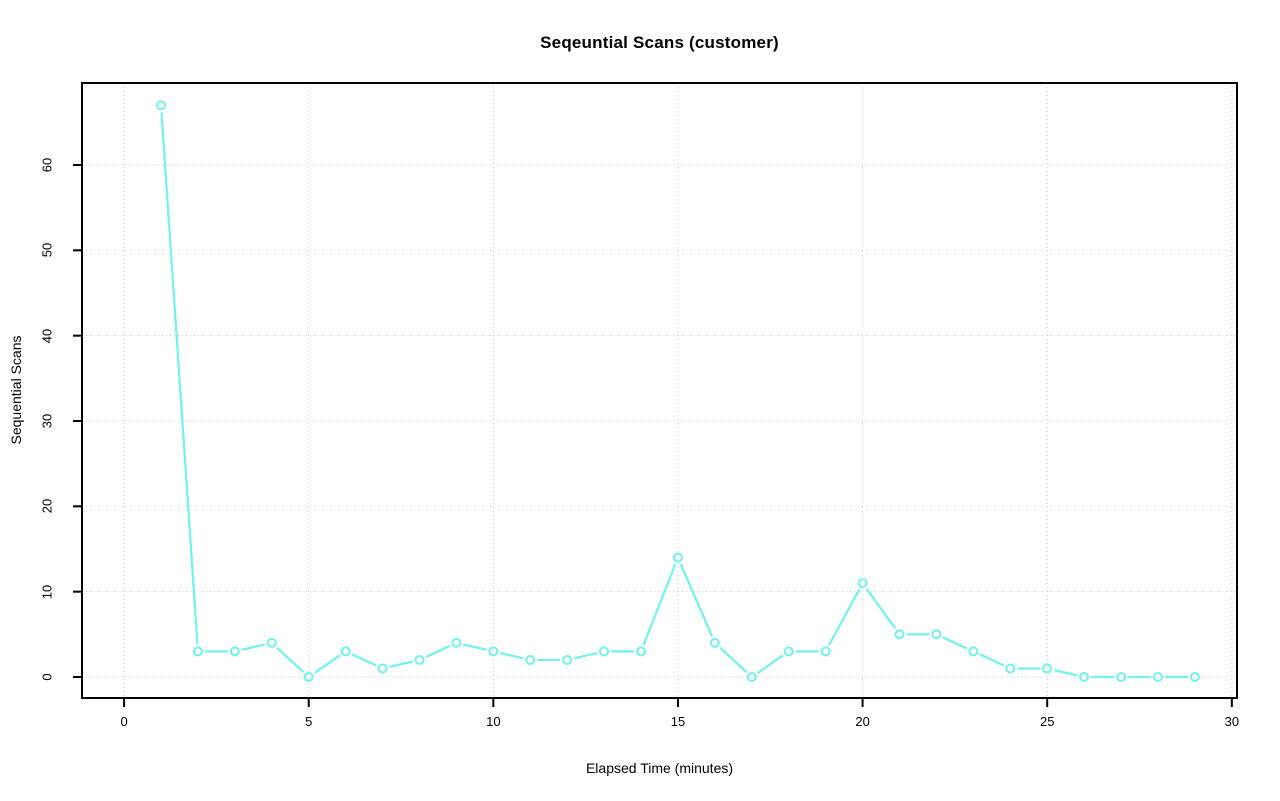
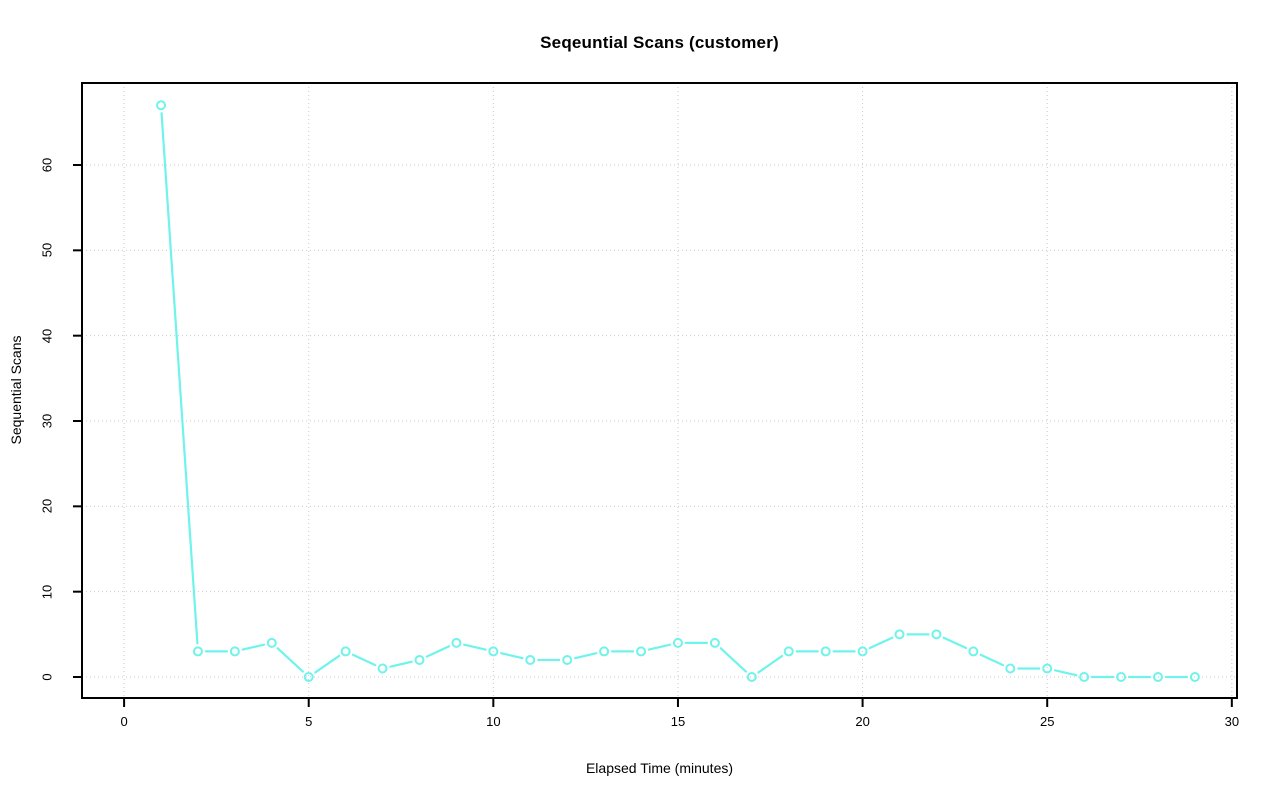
15: 14 -> 4
20: 11 -> 3
